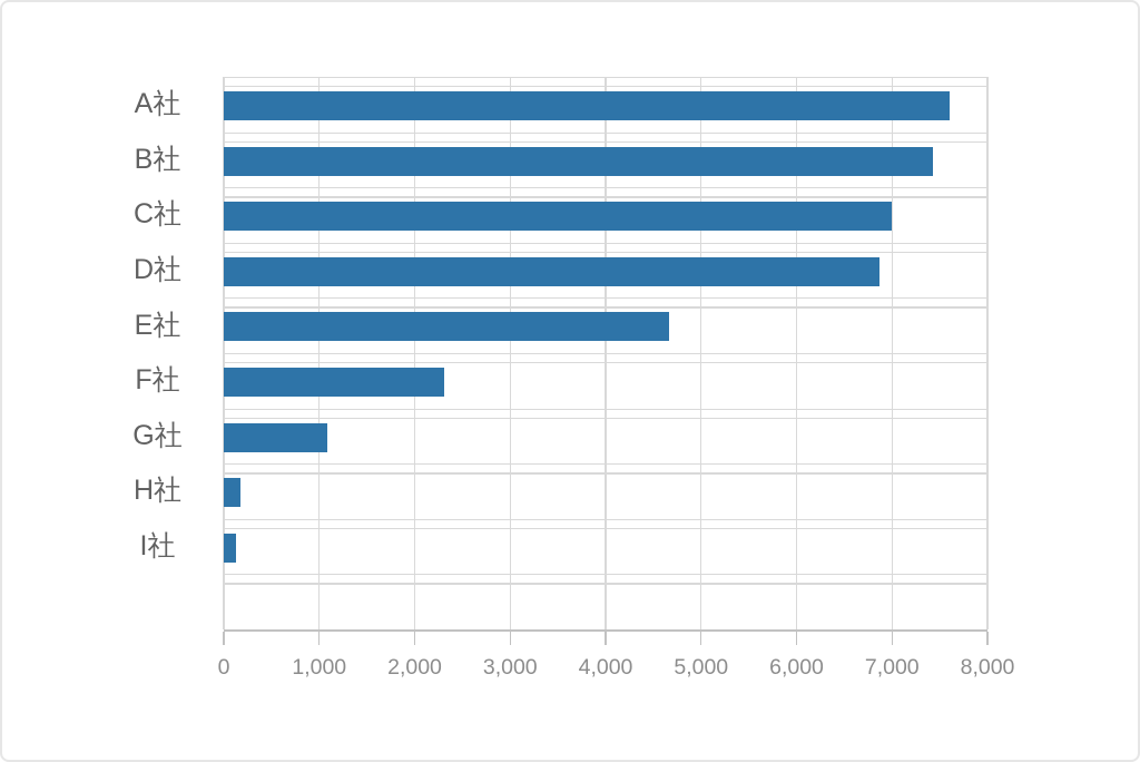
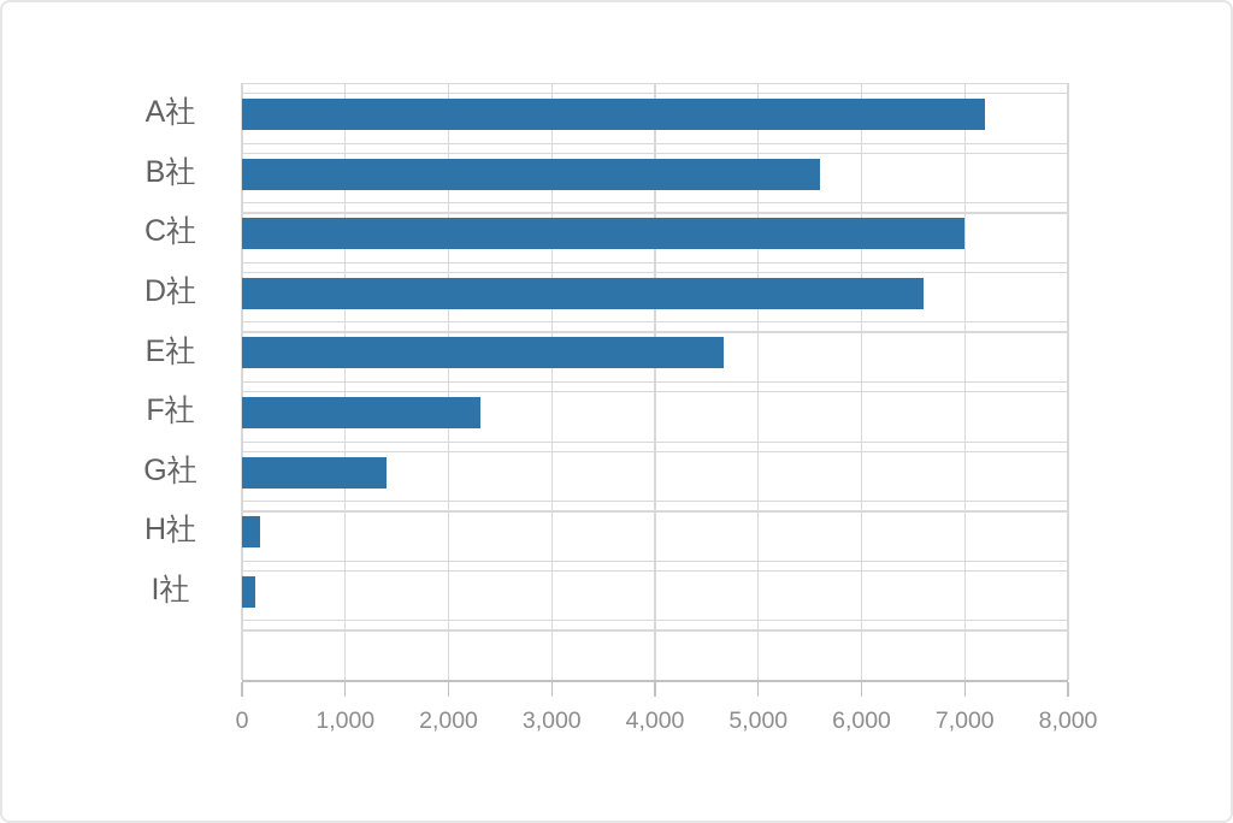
A社: 7600 -> 7200
B社: 7400 -> 5600
D社: 6900 -> 6600
G社: 1100 -> 1400
